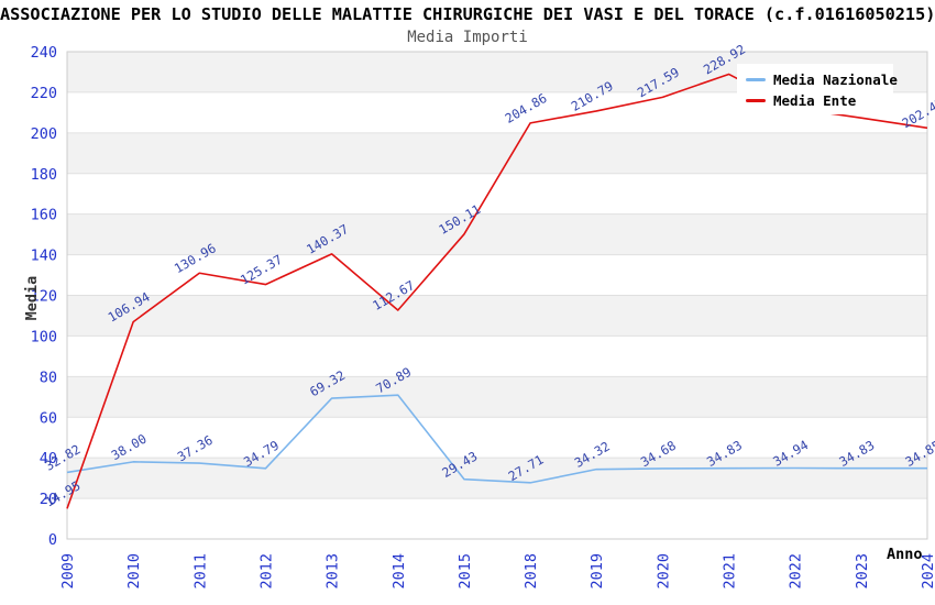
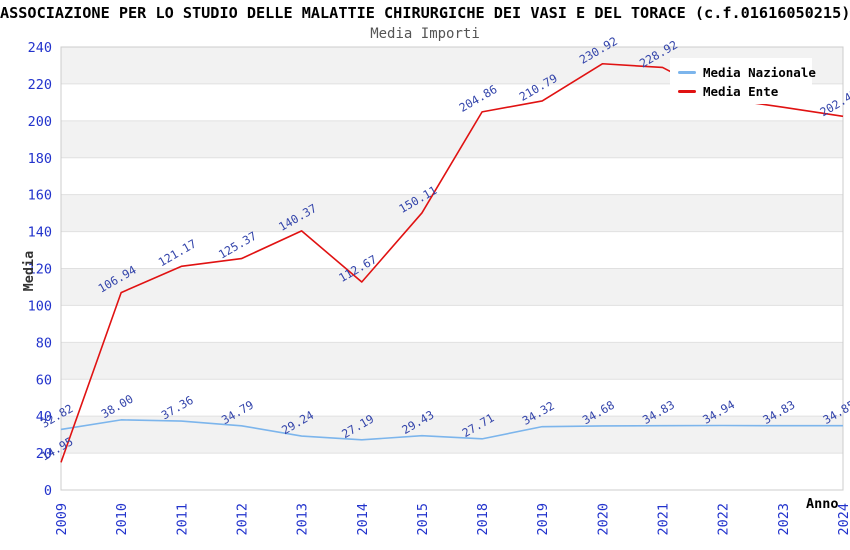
Media Ente/2011: 130.96 -> 121.17
Media Nazionale/2013: 69.32 -> 29.24
Media Nazionale/2014: 70.89 -> 27.19
Media Ente/2020: 217.59 -> 230.92
